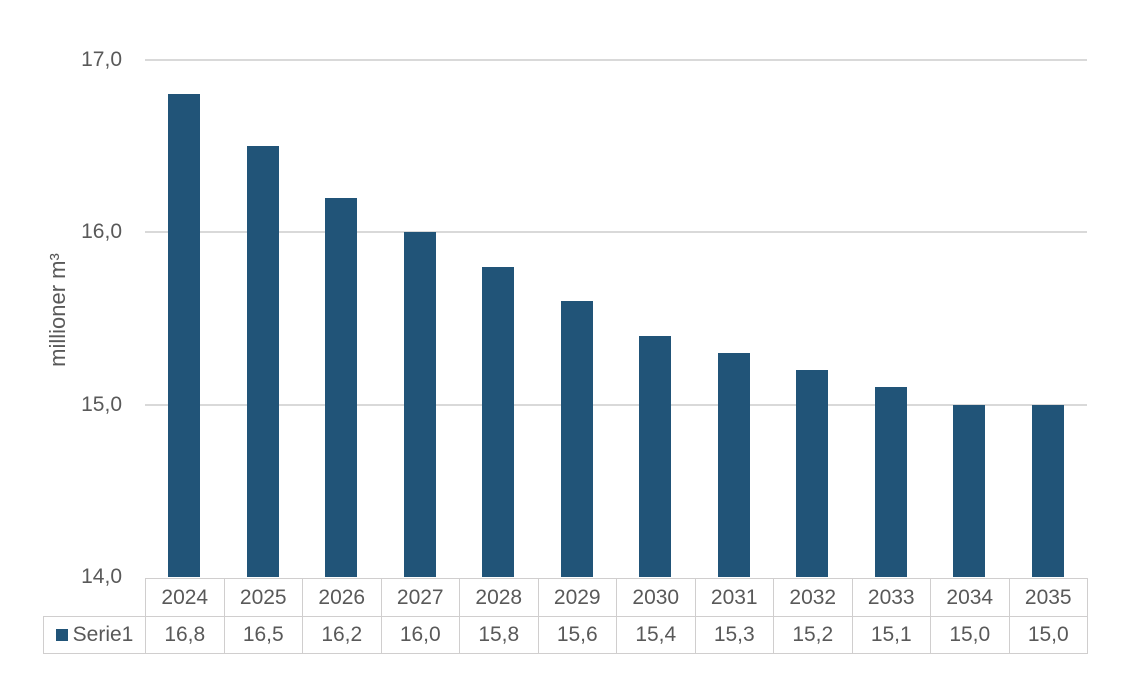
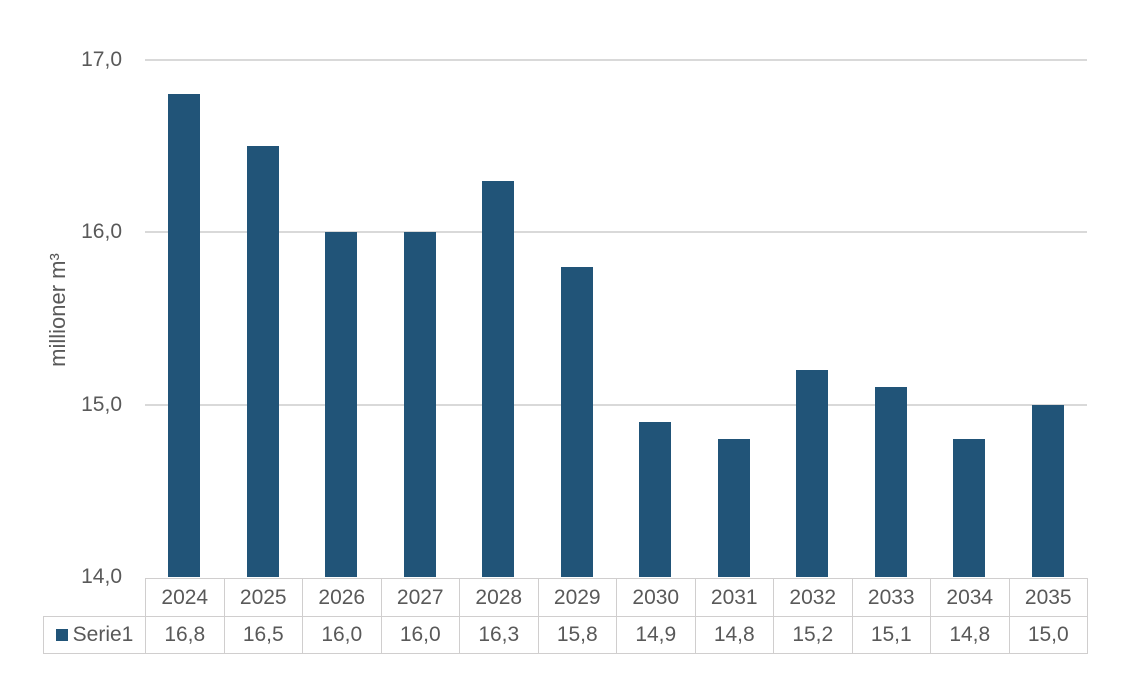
2026: 16,2 -> 16,0
2028: 15,8 -> 16,3
2029: 15,6 -> 15,8
2030: 15,4 -> 14,9
2031: 15,3 -> 14,8
2034: 15,0 -> 14,8
